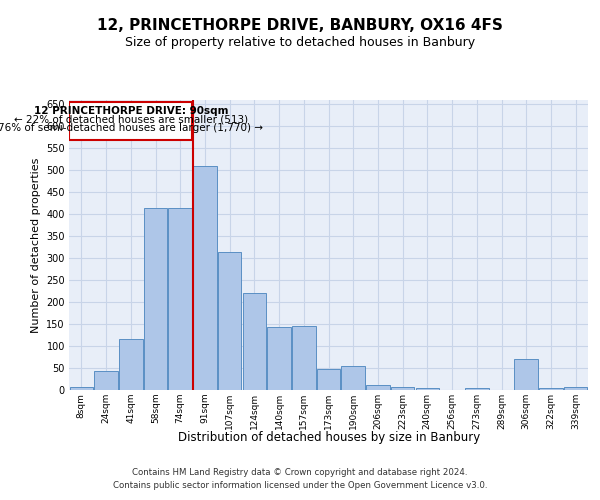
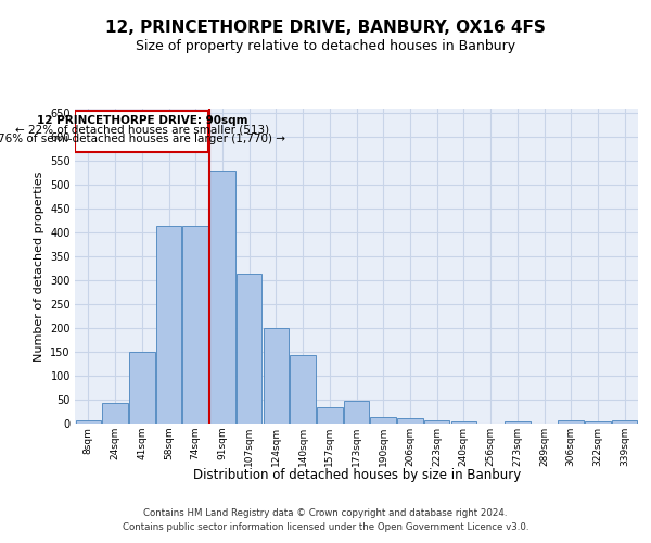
41sqm: 115 -> 150
91sqm: 510 -> 530
124sqm: 220 -> 200
157sqm: 145 -> 35
190sqm: 55 -> 14
306sqm: 70 -> 6
